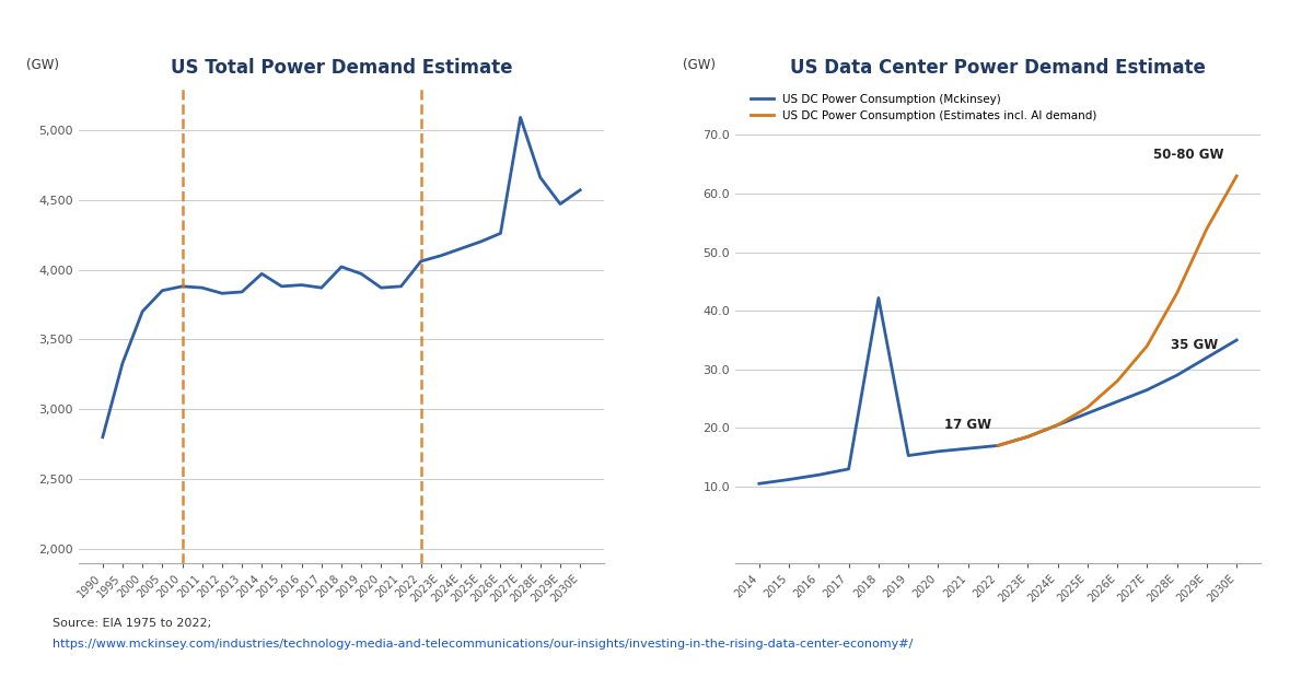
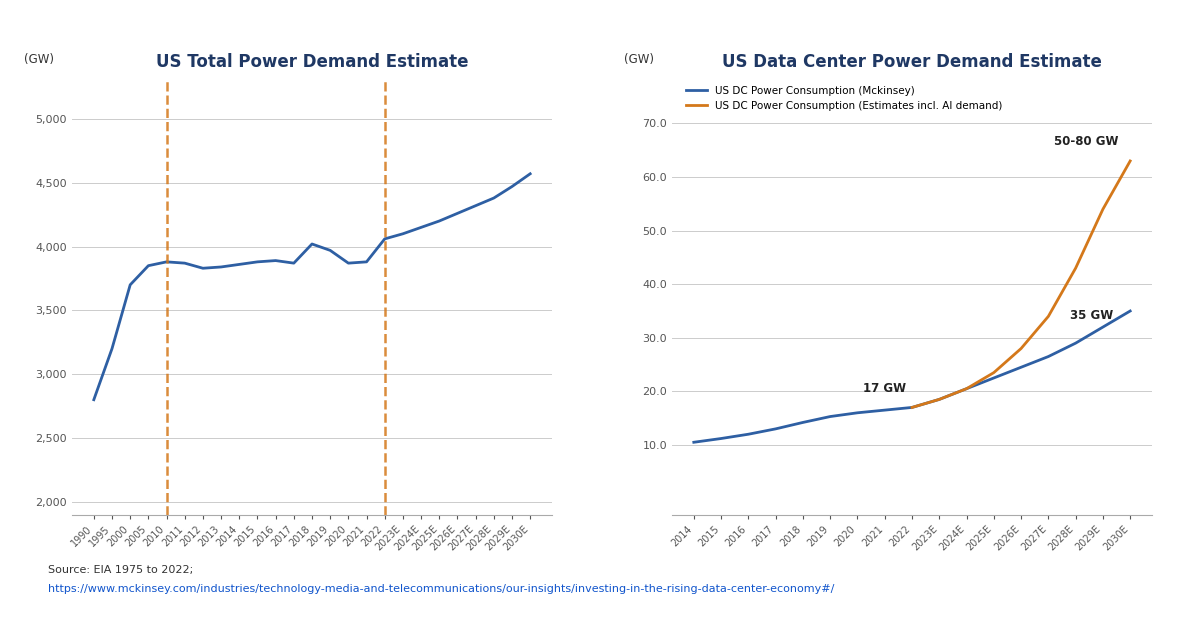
US Total Power Demand Estimate/1995: 3,330 -> 3,200
US Total Power Demand Estimate/2014: 3,970 -> 3,860
US Total Power Demand Estimate/2027E: 5,090 -> 4,320
US Total Power Demand Estimate/2028E: 4,660 -> 4,380
US Data Center Power Demand Estimate/US DC Power Consumption (Mckinsey)/2018: 42.2 -> 14.2
